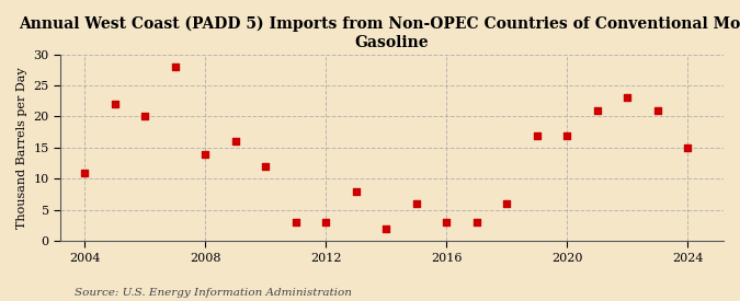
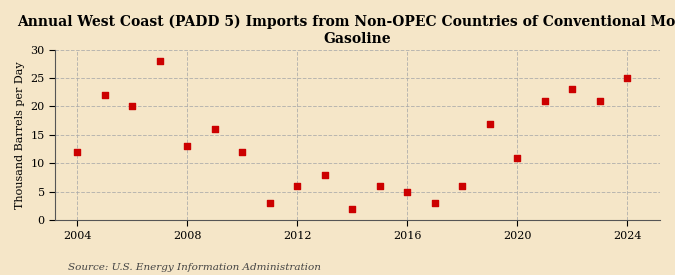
2004: 11 -> 12
2008: 14 -> 13
2012: 3 -> 6
2016: 3 -> 5
2020: 17 -> 11
2024: 15 -> 25
